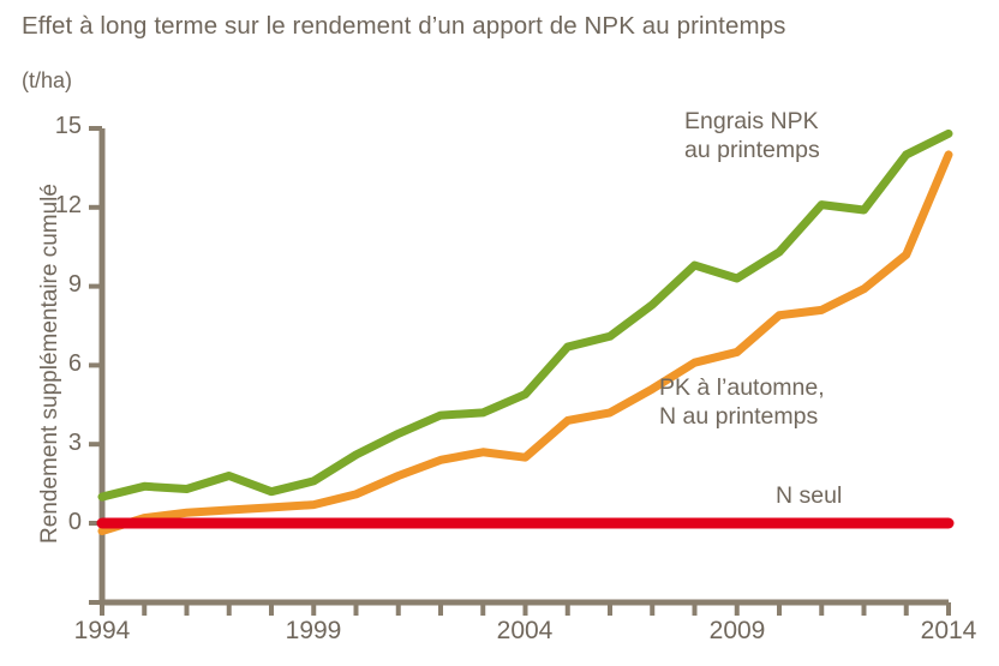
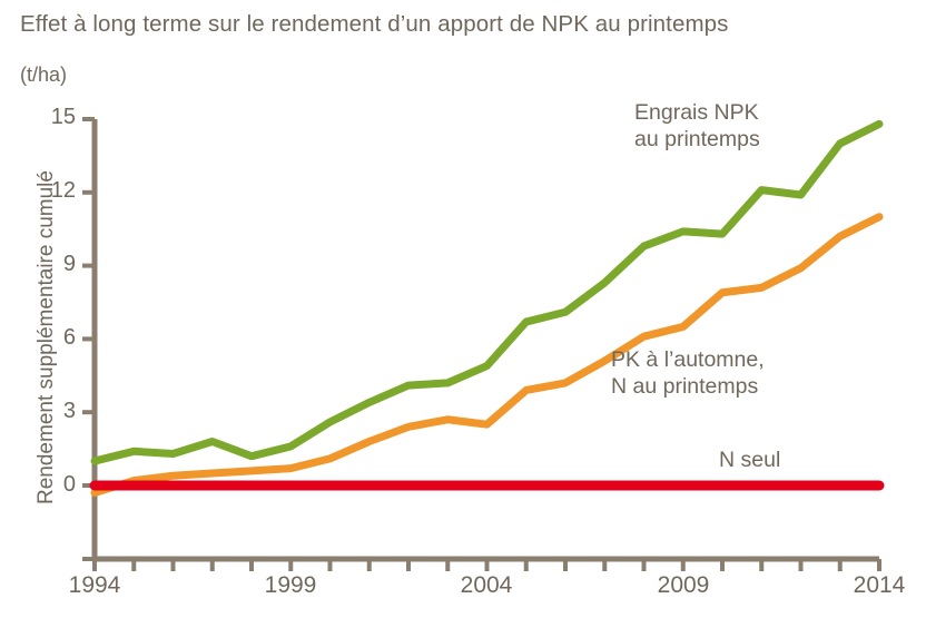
Engrais NPK au printemps/2009: 9.3 -> 10.4
PK à l’automne, N au printemps/2014: 14.0 -> 11.0
